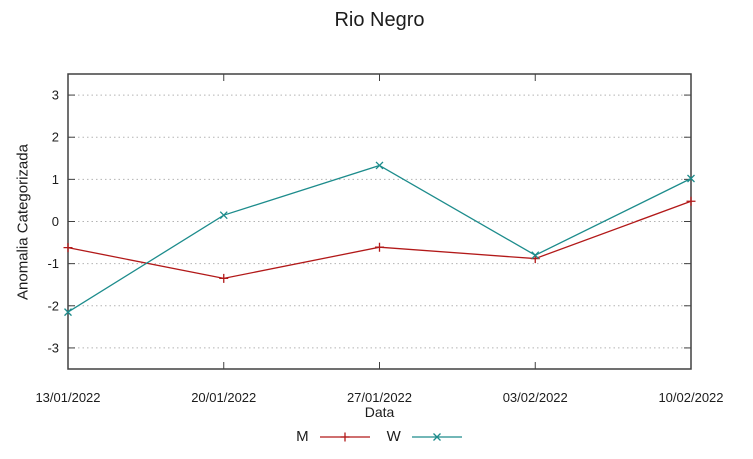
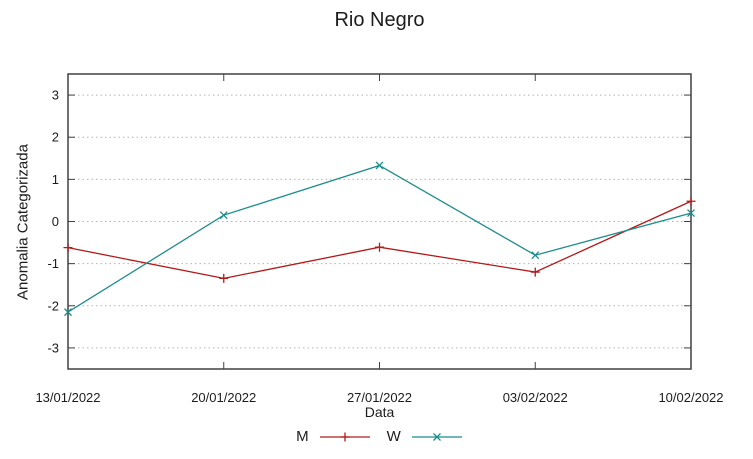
M/03/02/2022: -0.9 -> -1.2
W/10/02/2022: 1.0 -> 0.2
